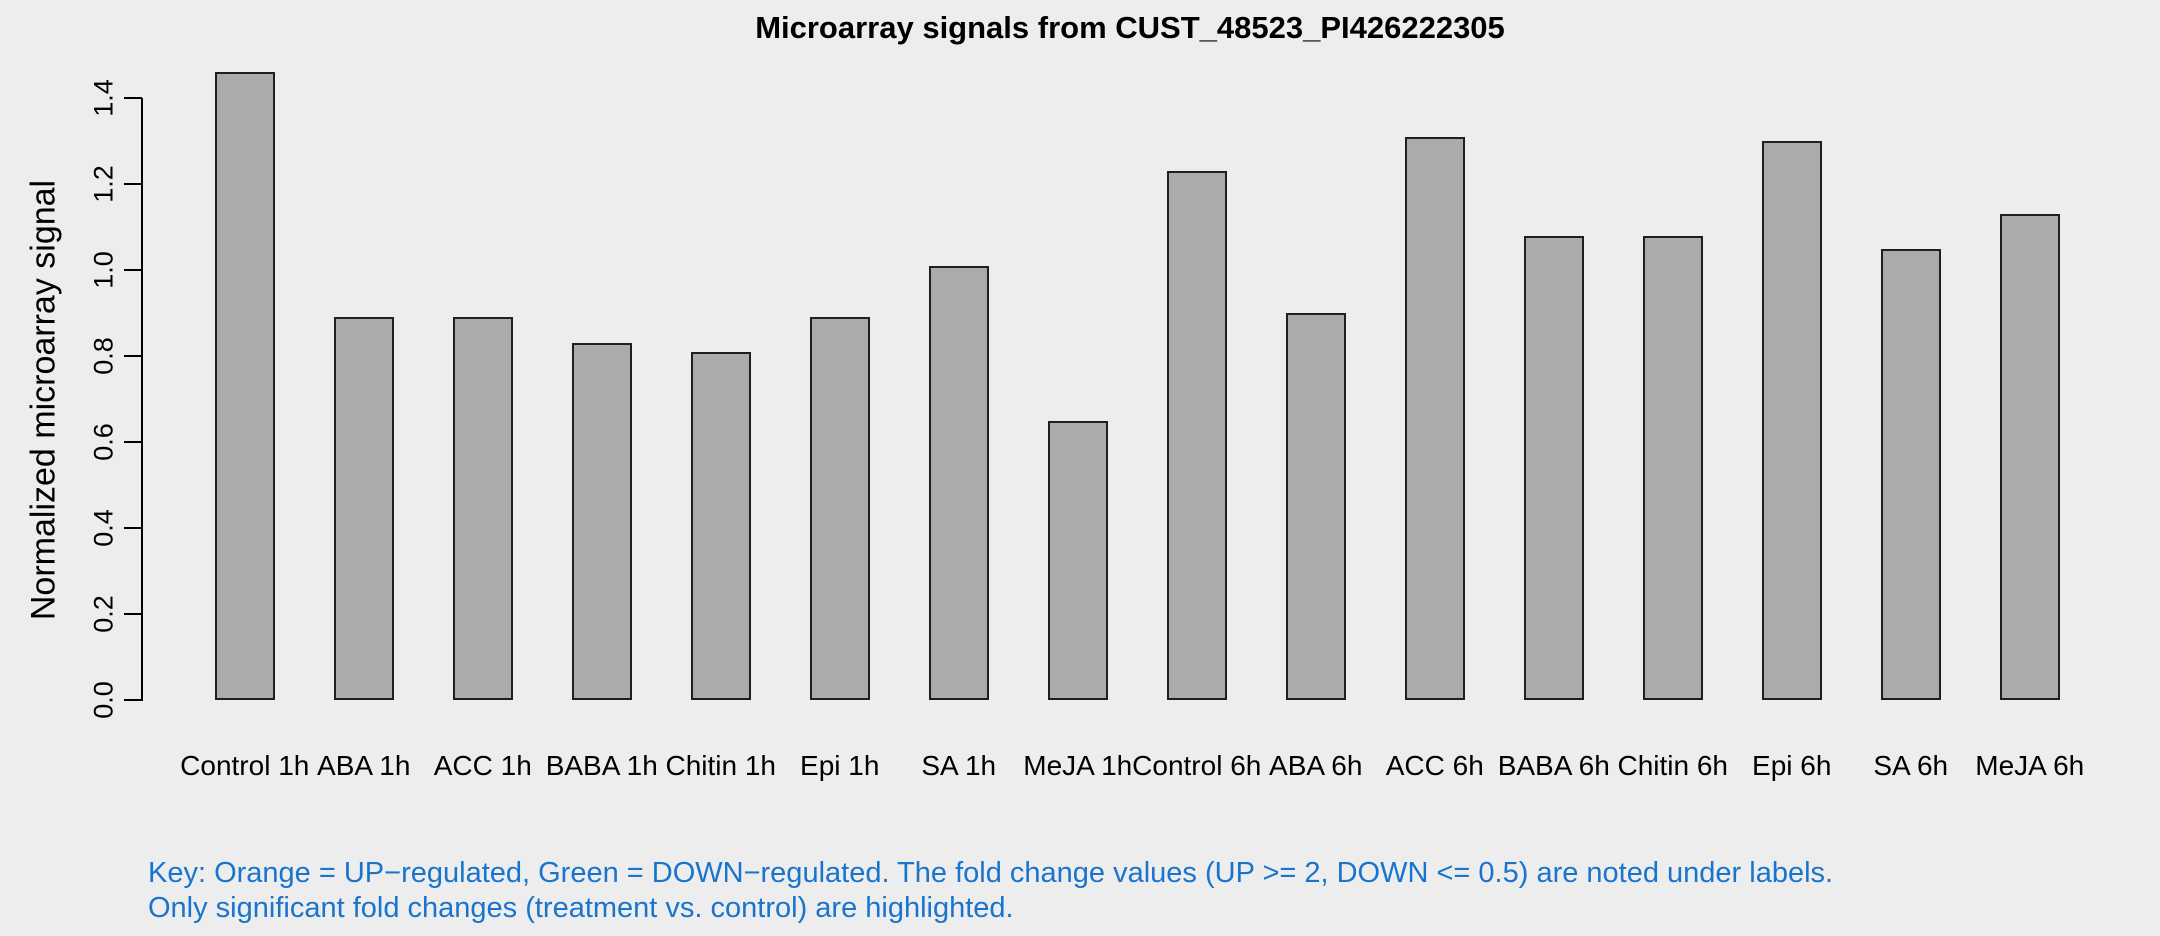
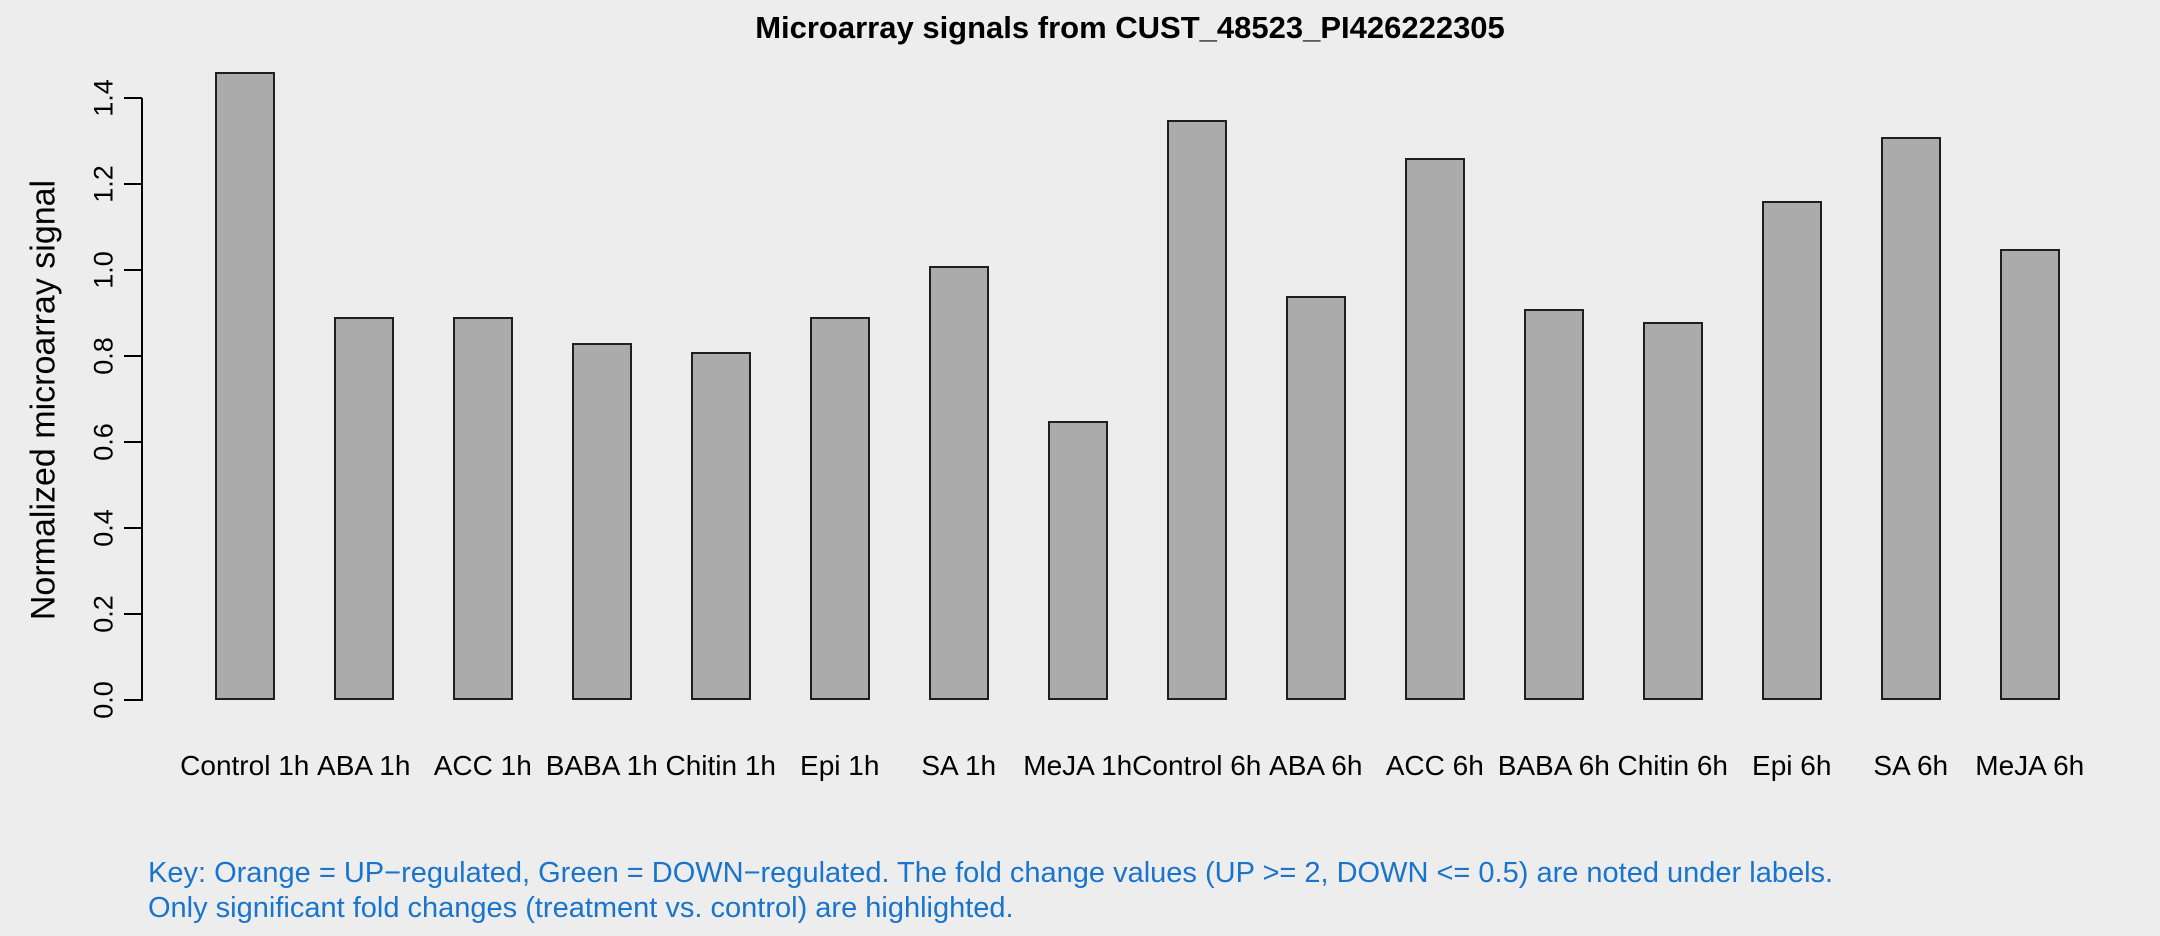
Control 6h: 1.23 -> 1.35
ABA 6h: 0.90 -> 0.94
ACC 6h: 1.31 -> 1.26
BABA 6h: 1.08 -> 0.91
Chitin 6h: 1.08 -> 0.88
Epi 6h: 1.30 -> 1.16
SA 6h: 1.05 -> 1.31
MeJA 6h: 1.13 -> 1.05
